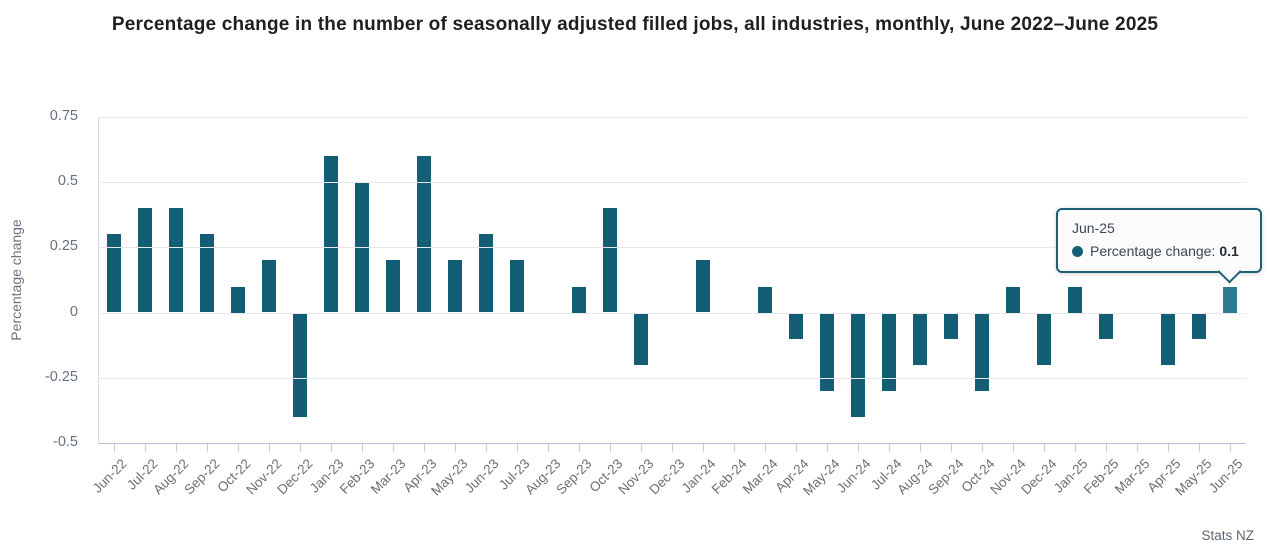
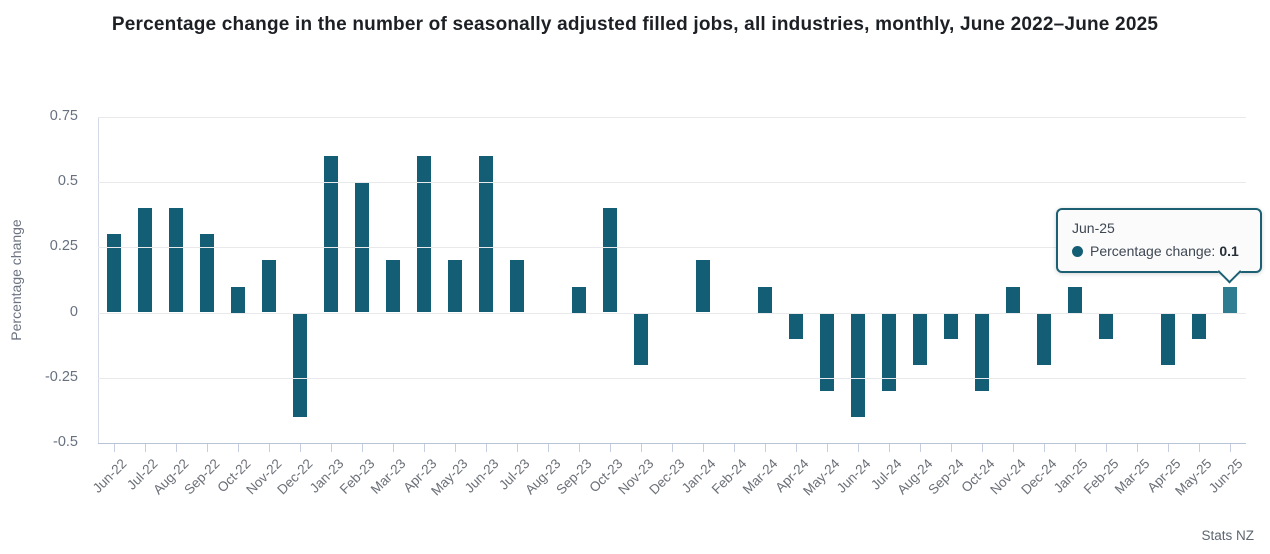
Jun-23: 0.3 -> 0.6
